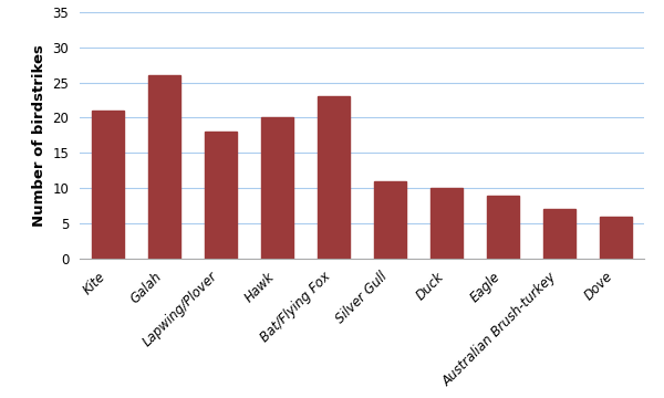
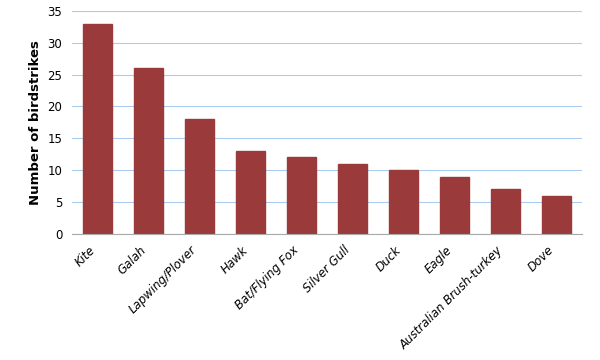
Kite: 21 -> 33
Hawk: 20 -> 13
Bat/Flying Fox: 23 -> 12
